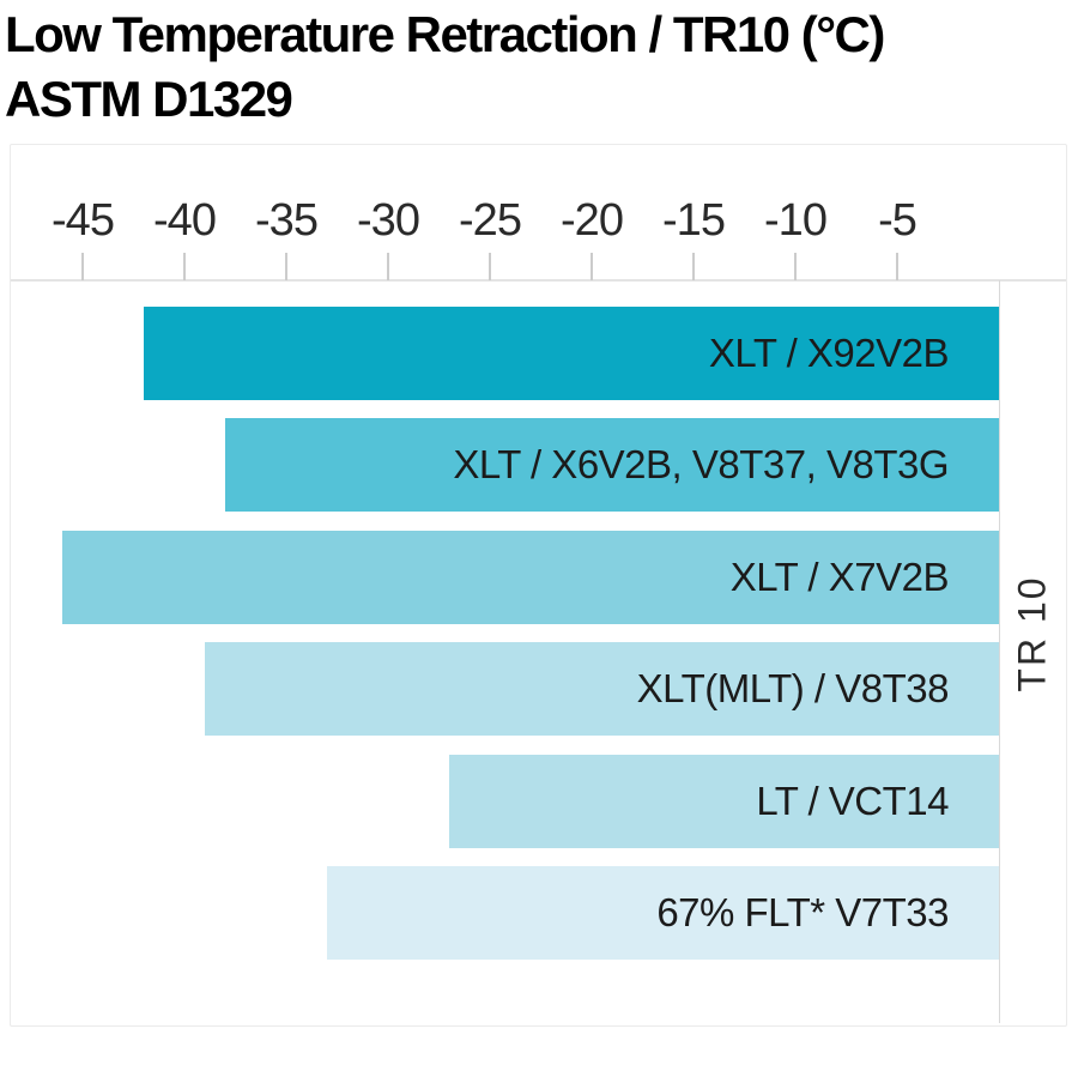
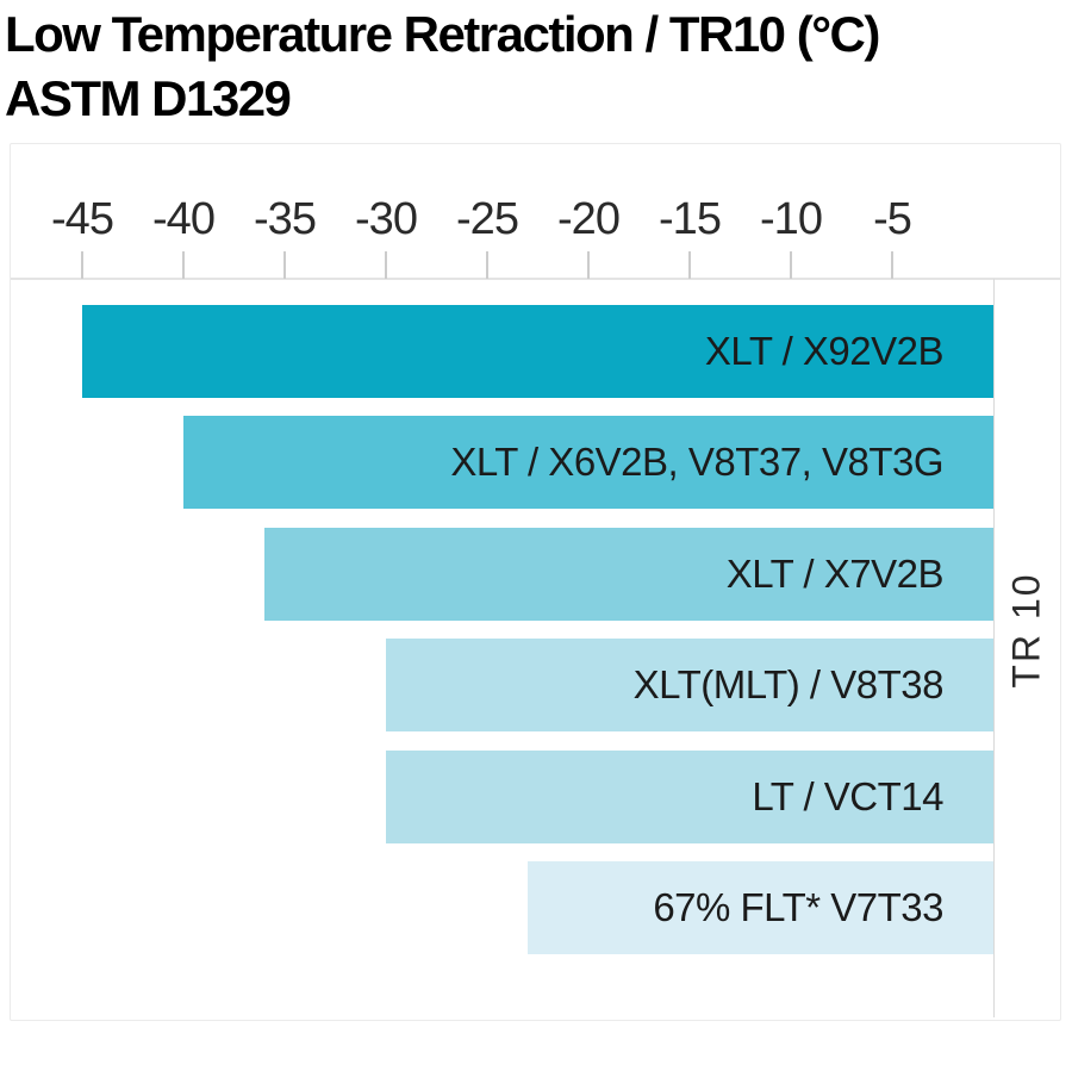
XLT / X92V2B: -42 -> -45
XLT / X6V2B, V8T37, V8T3G: -38 -> -40
XLT / X7V2B: -46 -> -36
XLT(MLT) / V8T38: -39 -> -30
LT / VCT14: -27 -> -30
67% FLT* V7T33: -33 -> -23
